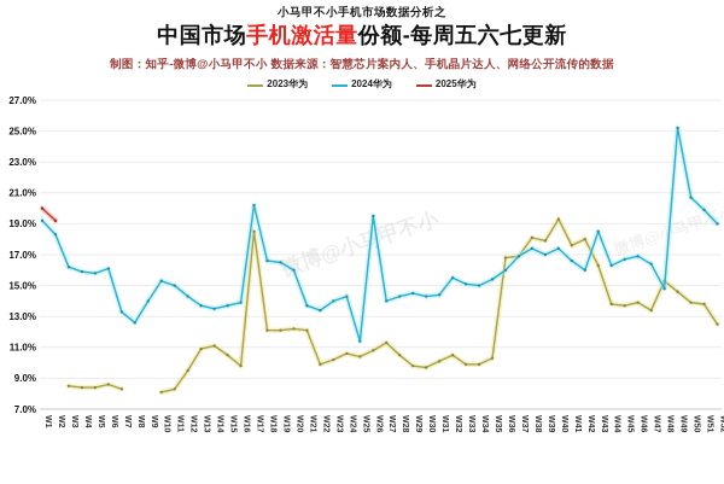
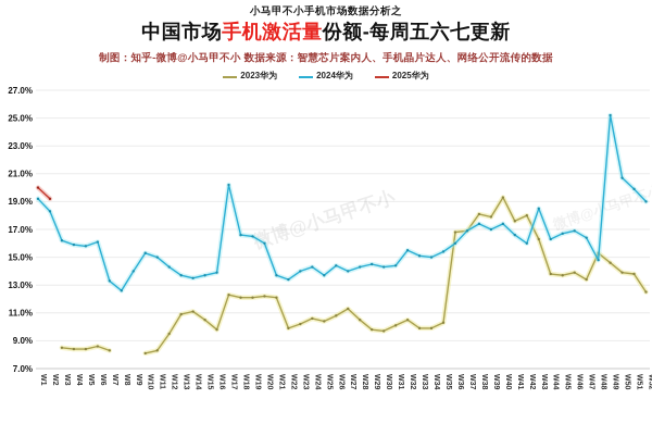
2023华为/W17: 18.5% -> 12.3%
2024华为/W25: 11.4% -> 13.7%
2024华为/W26: 19.5% -> 14.4%
